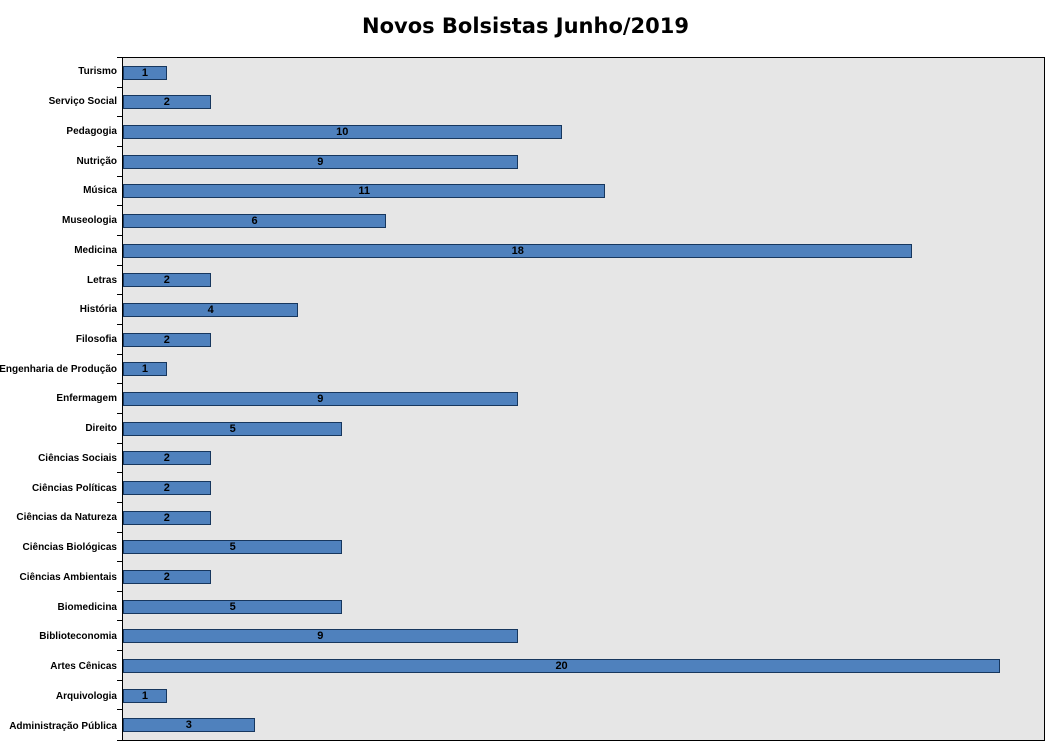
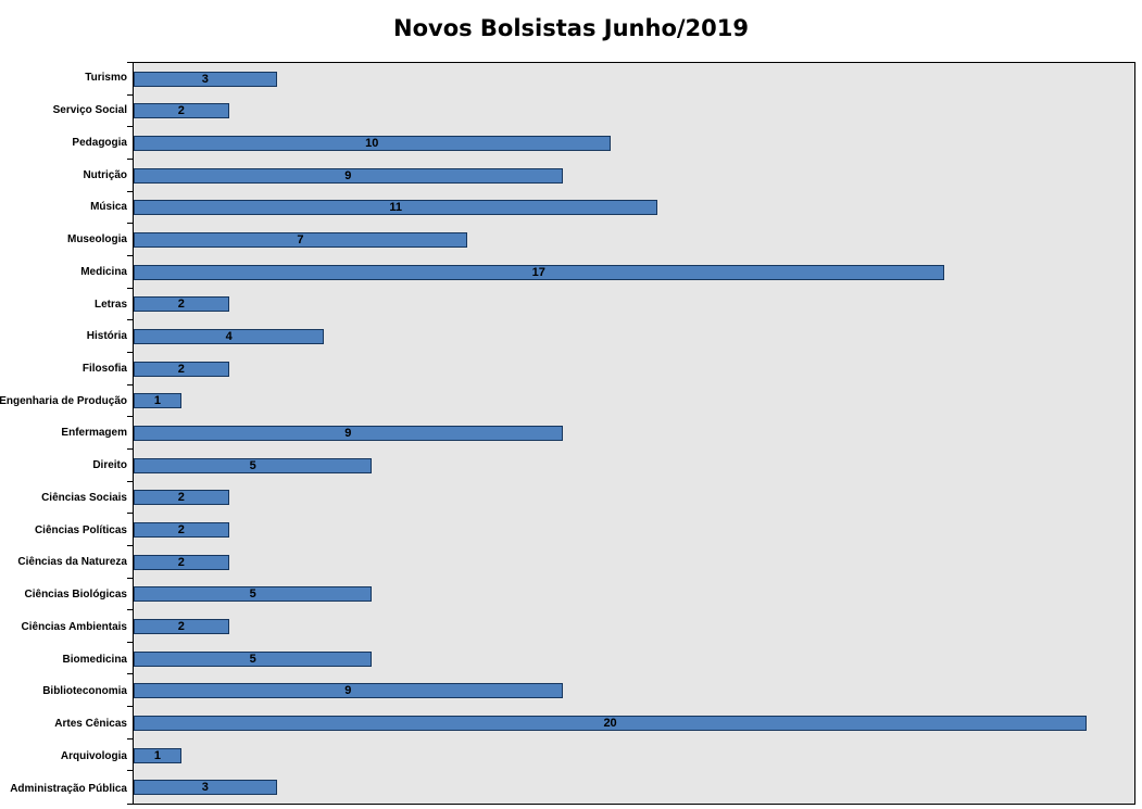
Turismo: 1 -> 3
Museologia: 6 -> 7
Medicina: 18 -> 17
